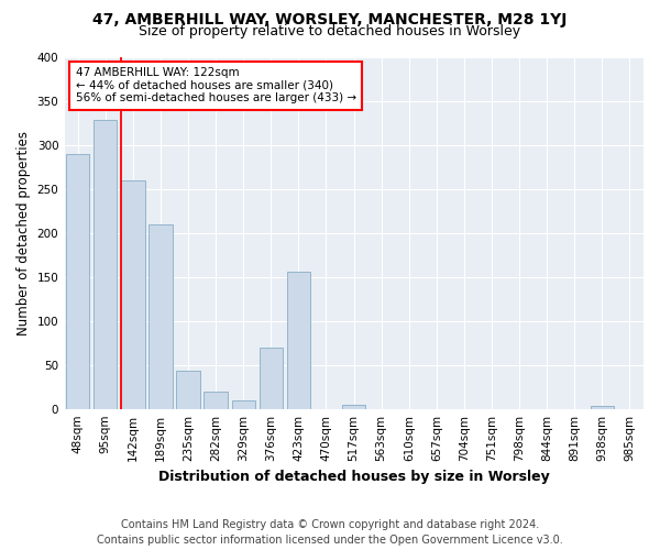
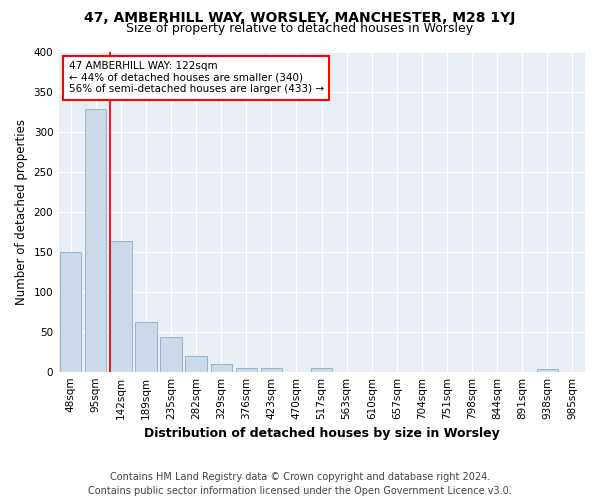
48sqm: 290 -> 150
142sqm: 260 -> 163
189sqm: 210 -> 62
376sqm: 70 -> 4
423sqm: 156 -> 4
